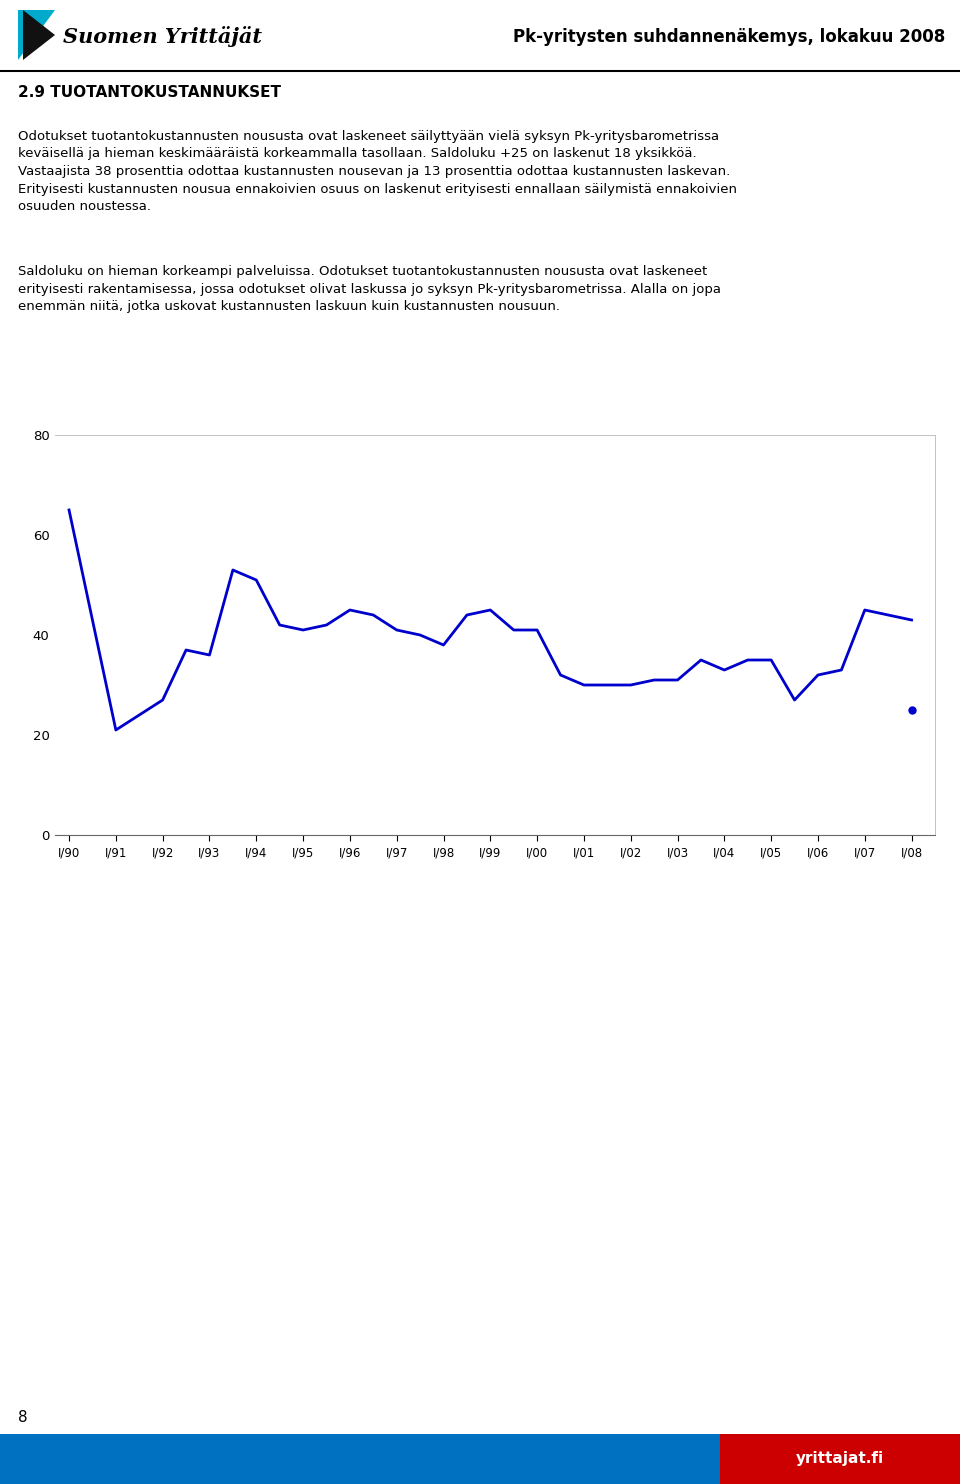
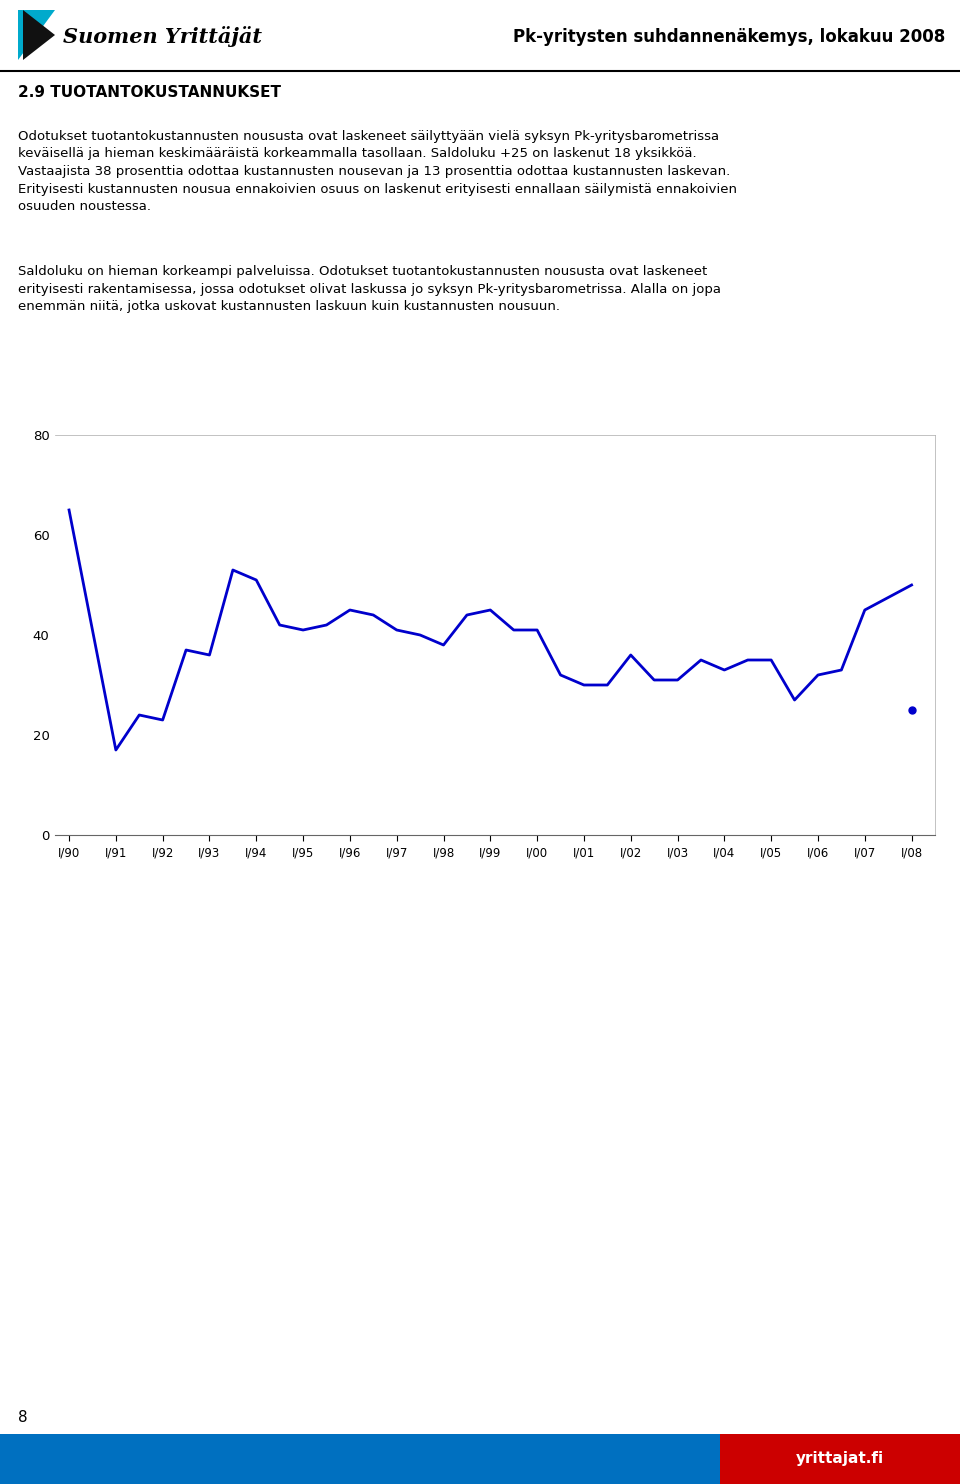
I/91: 21 -> 17
I/92: 27 -> 23
I/02: 30 -> 36
I/08: 43 -> 50
